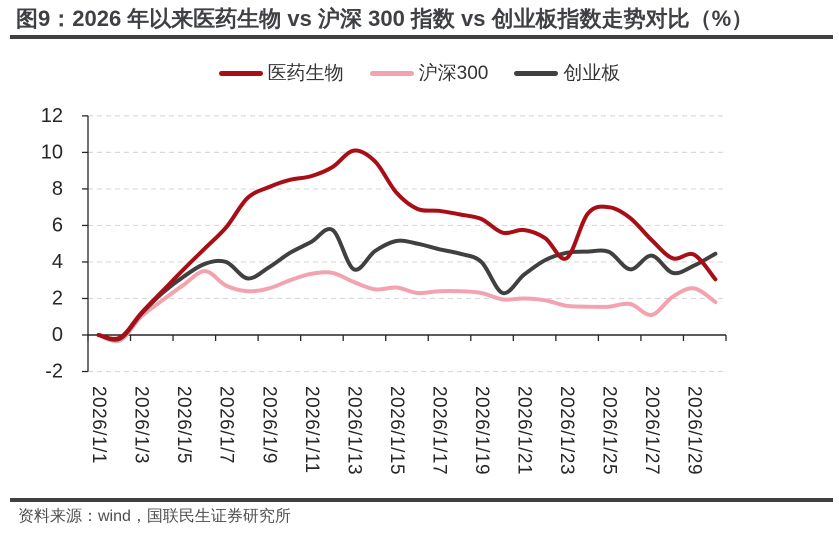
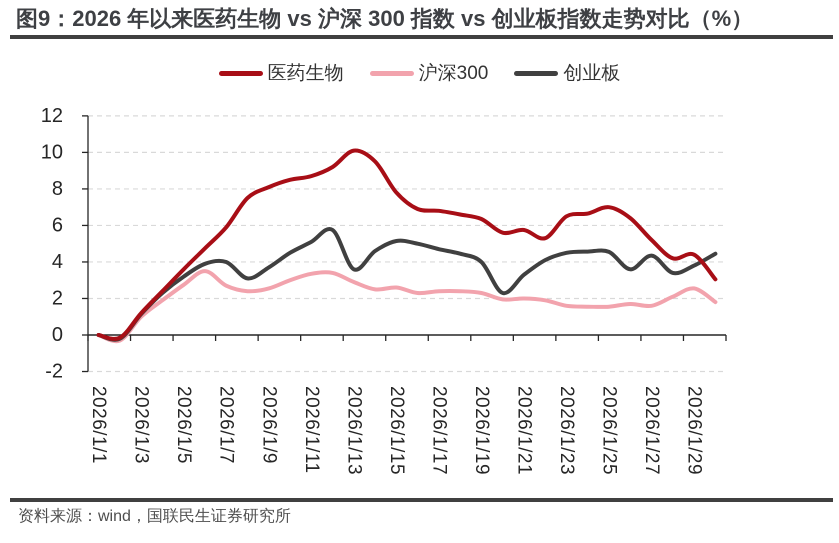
医药生物/2026/1/23: 4.2 -> 6.5
沪深300/2026/1/27: 1.1 -> 1.6
